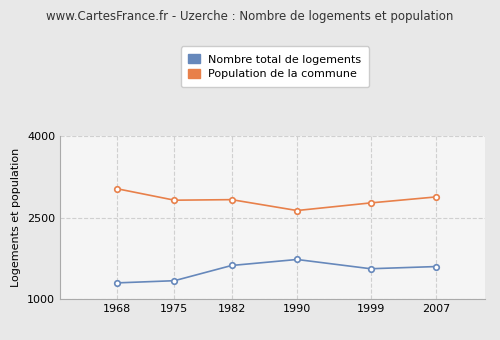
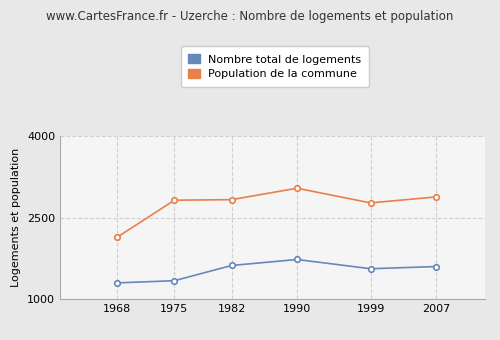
Population de la commune/1968: 3030 -> 2140
Population de la commune/1990: 2630 -> 3040
